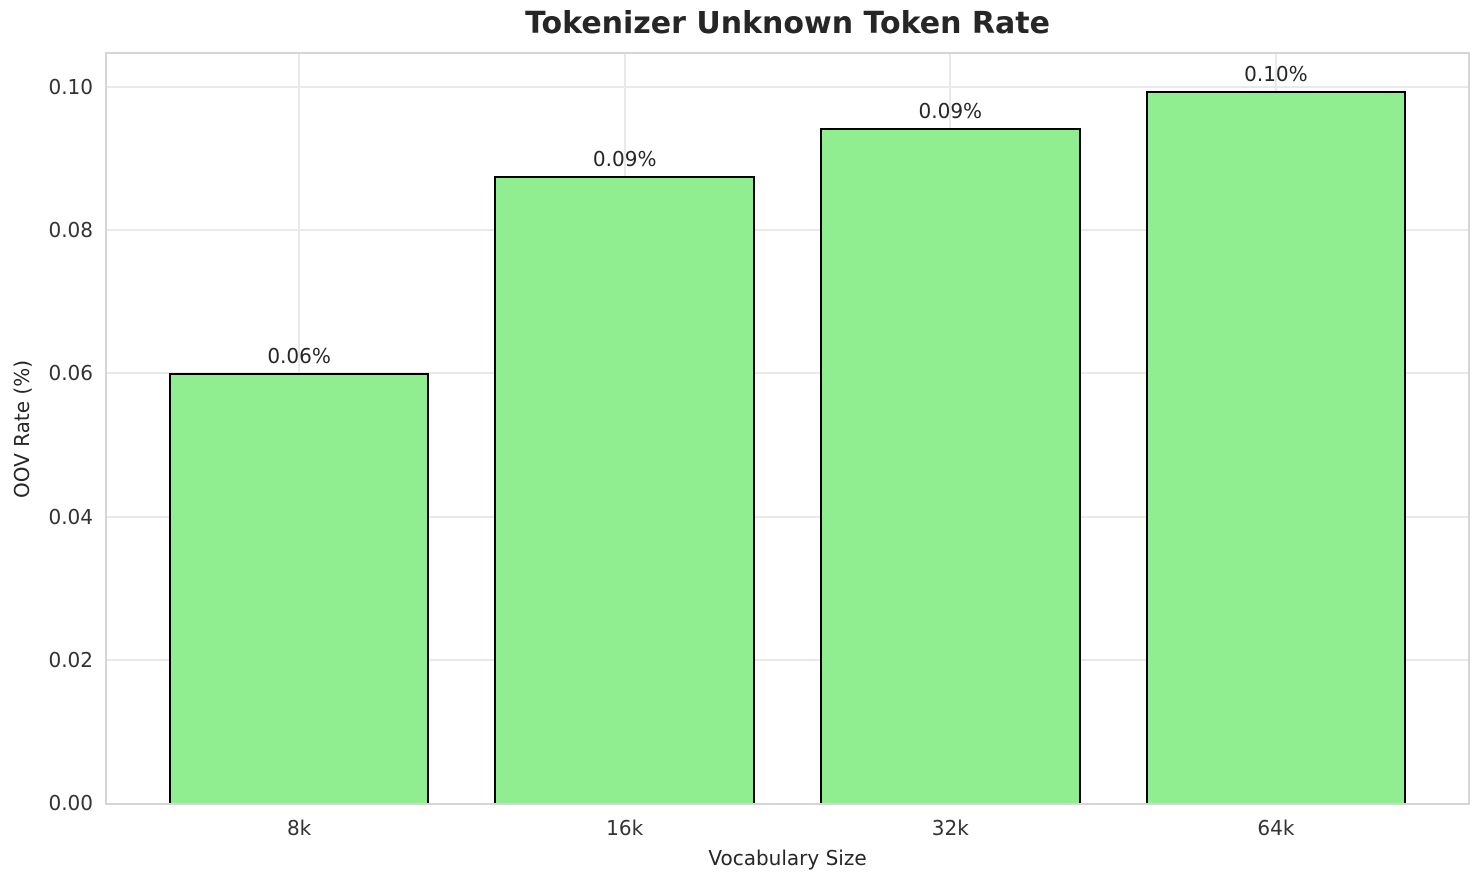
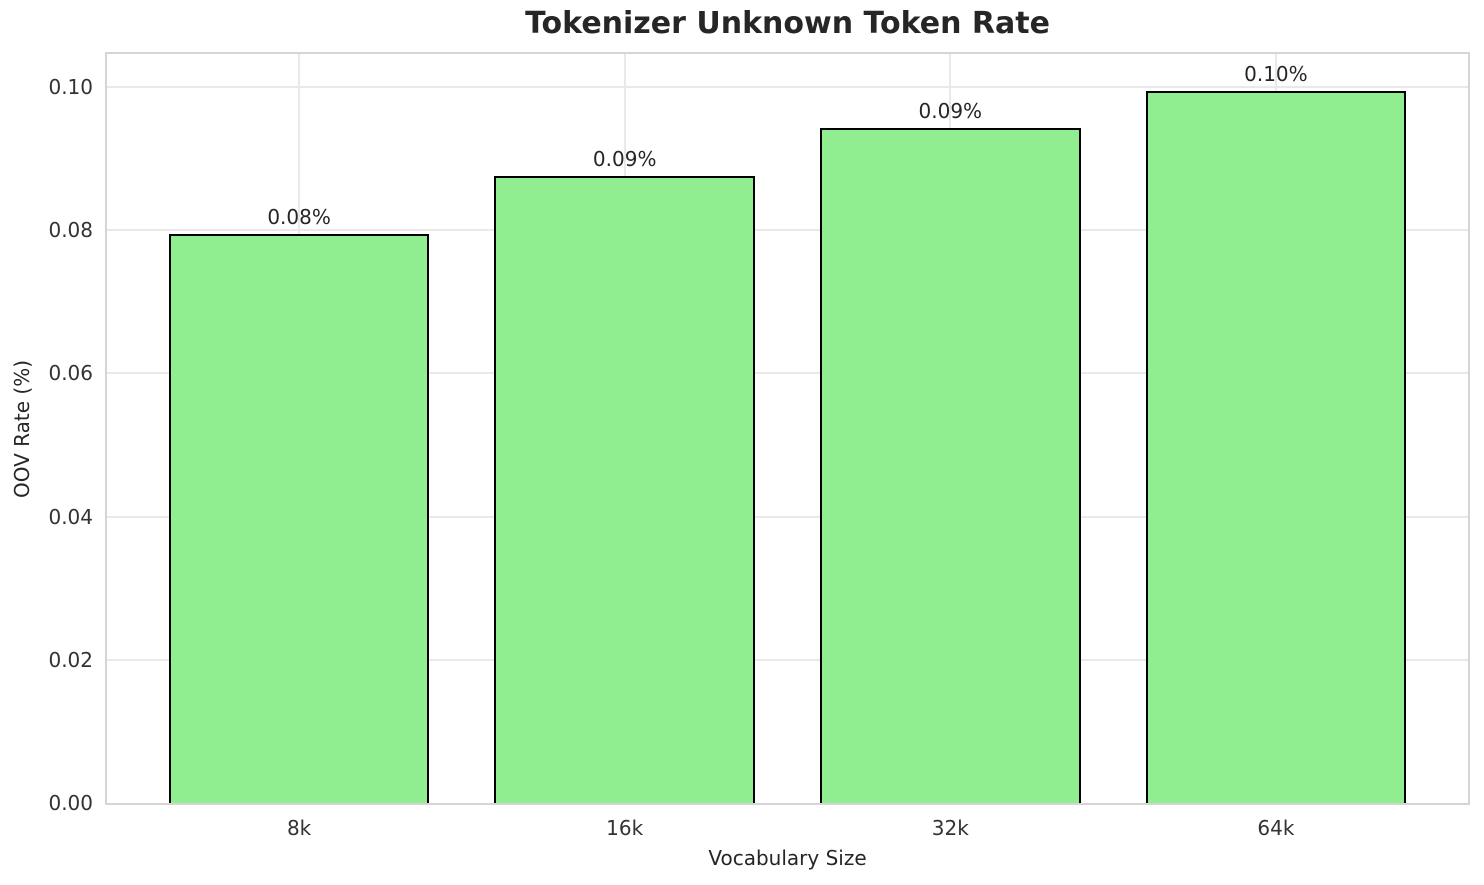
8k: 0.06% -> 0.08%
